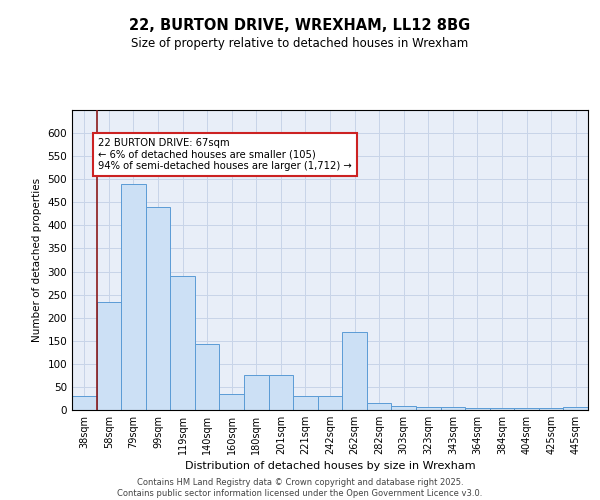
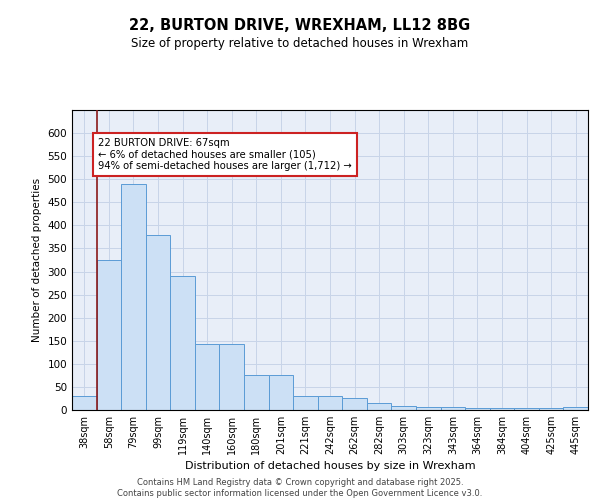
58sqm: 235 -> 325
99sqm: 440 -> 380
160sqm: 35 -> 142
262sqm: 170 -> 25
